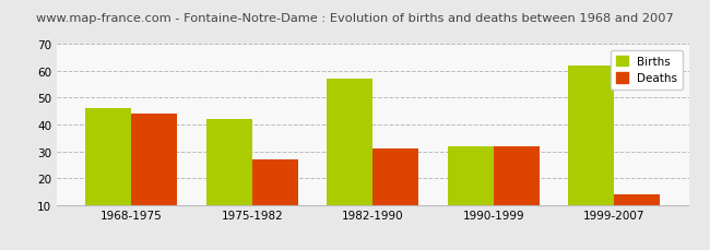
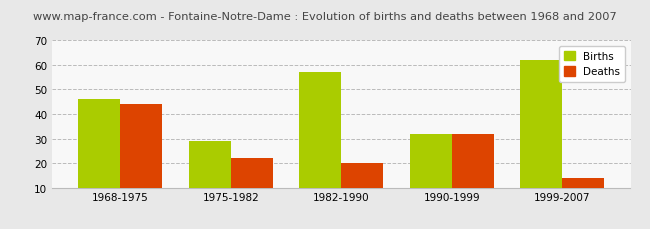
Births/1975-1982: 42 -> 29
Deaths/1975-1982: 27 -> 22
Deaths/1982-1990: 31 -> 20
